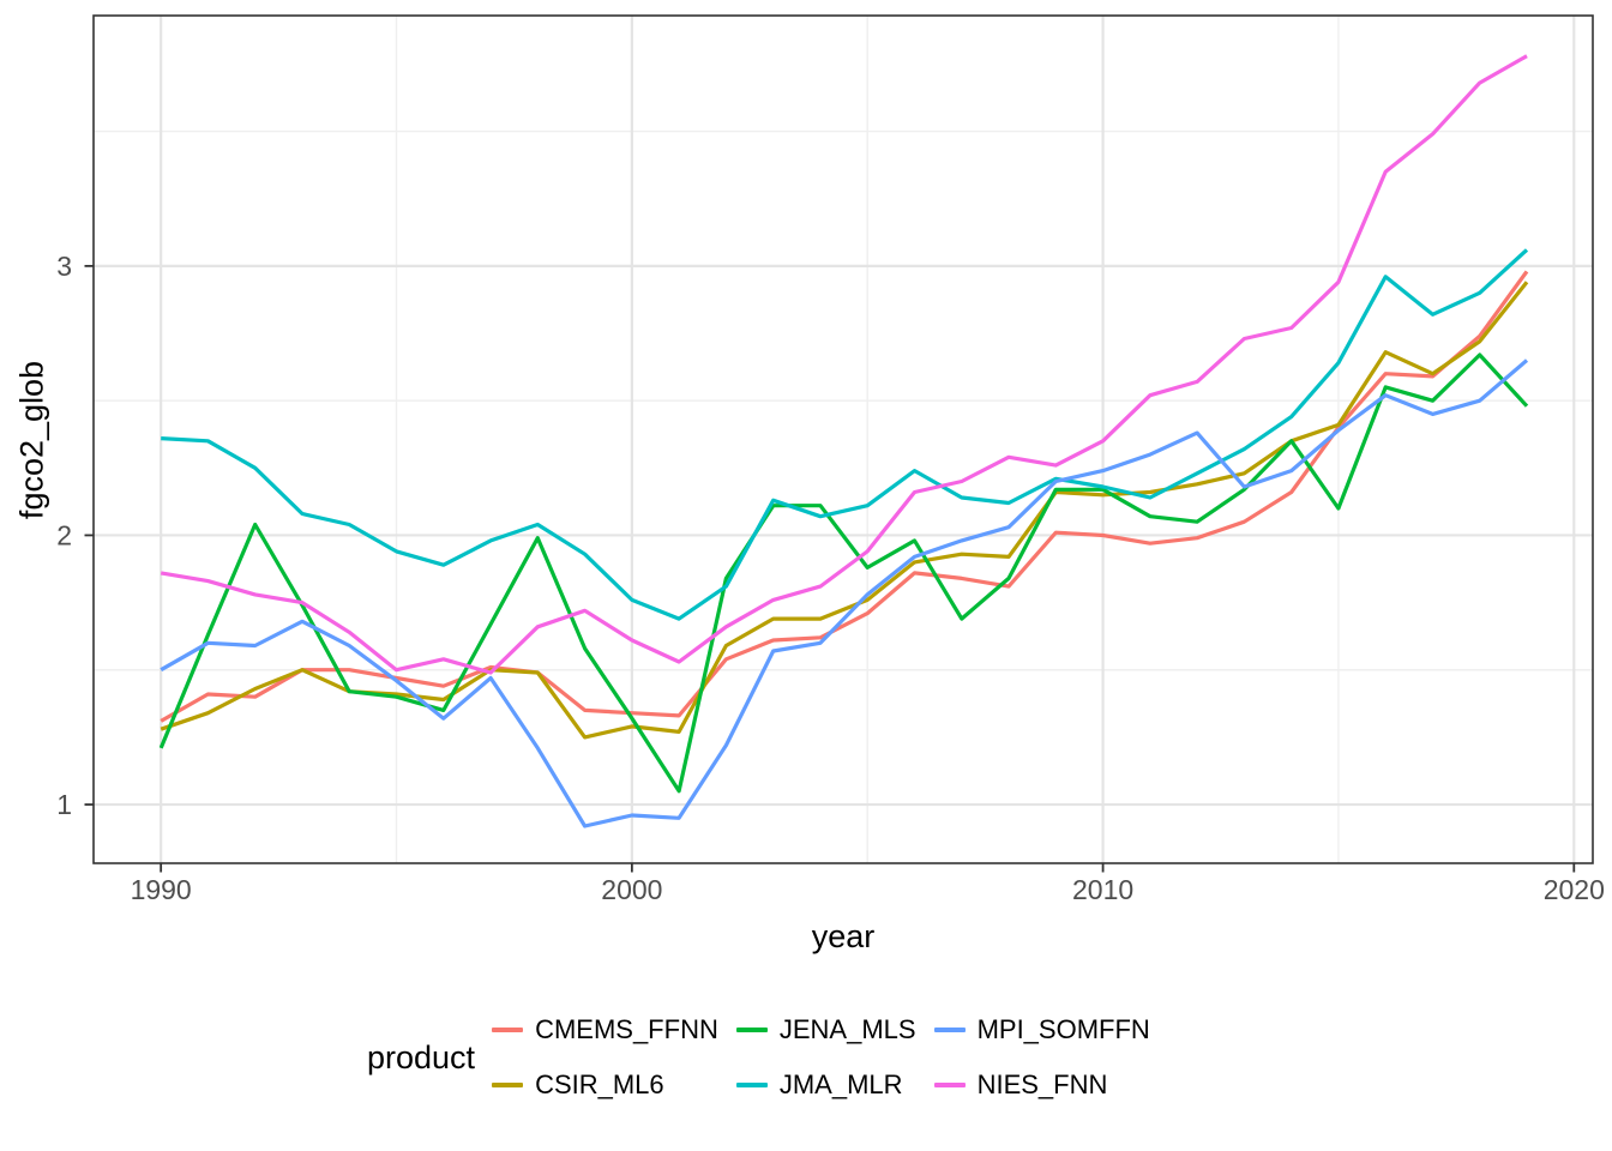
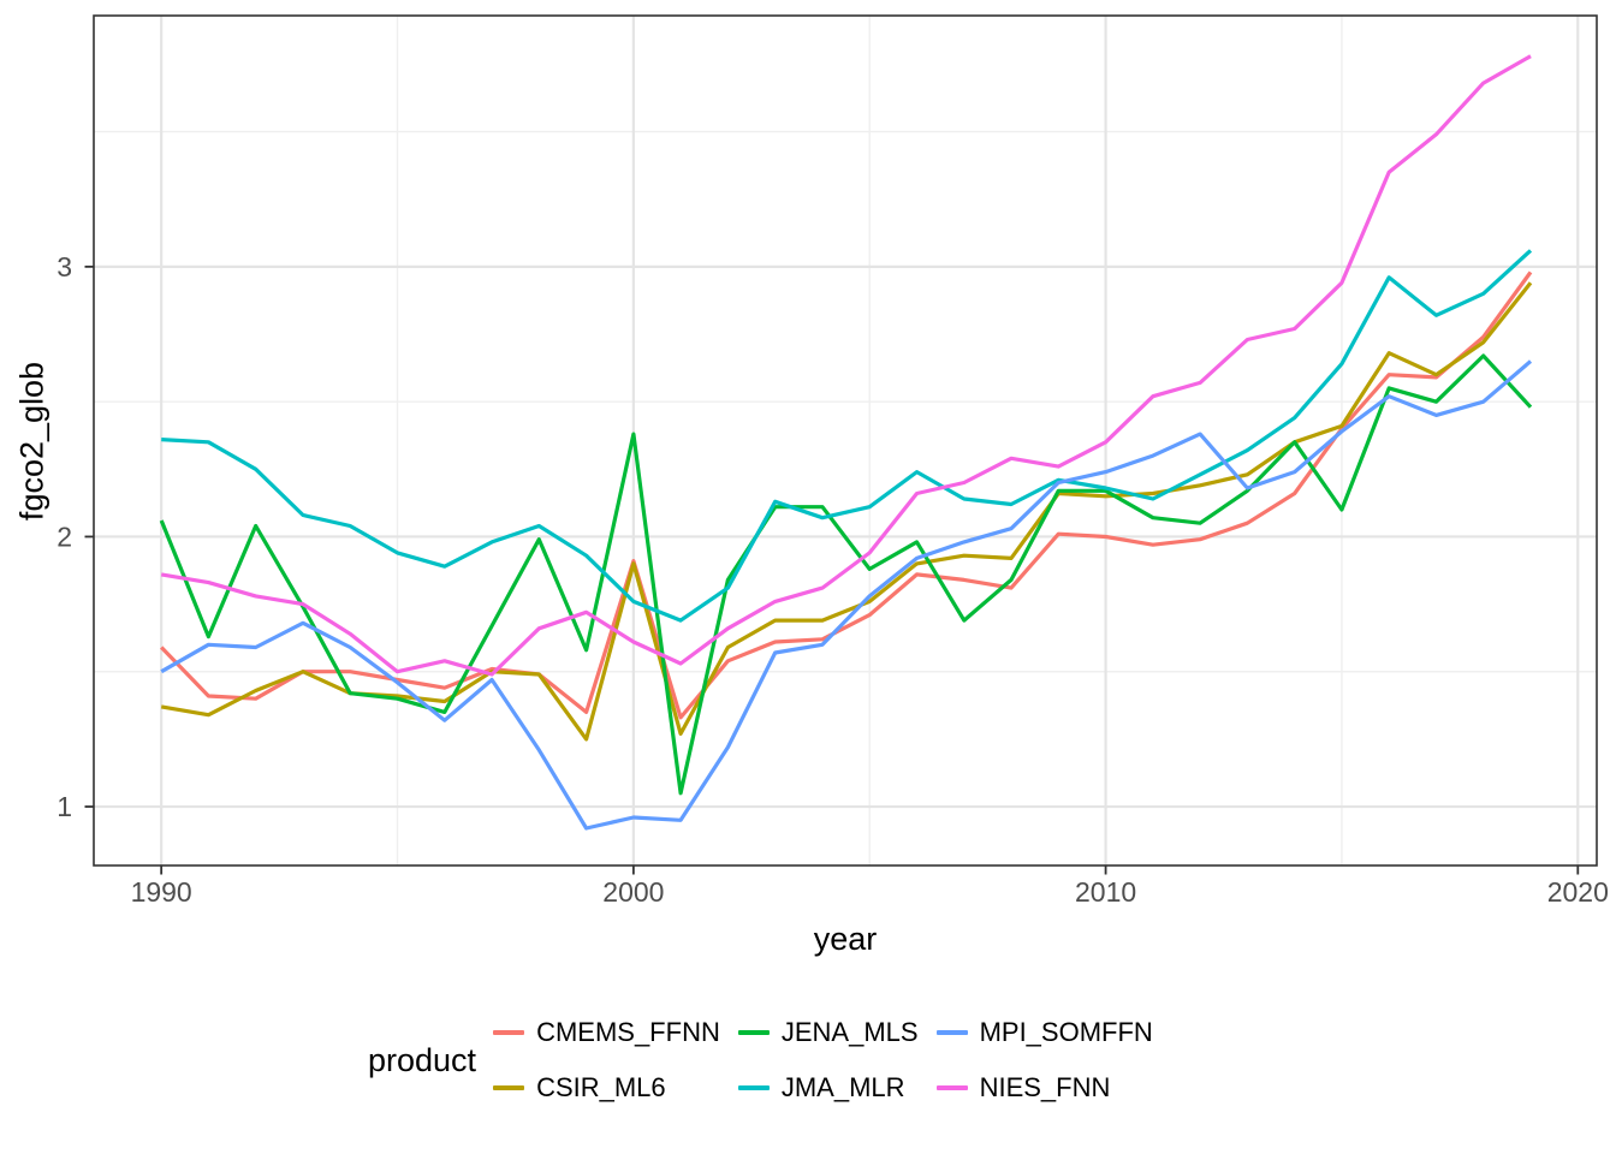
CMEMS_FFNN/1990: 1.31 -> 1.59
CSIR_ML6/1990: 1.28 -> 1.37
JENA_MLS/1990: 1.21 -> 2.06
CMEMS_FFNN/2000: 1.34 -> 1.91
CSIR_ML6/2000: 1.29 -> 1.90
JENA_MLS/2000: 1.32 -> 2.38
